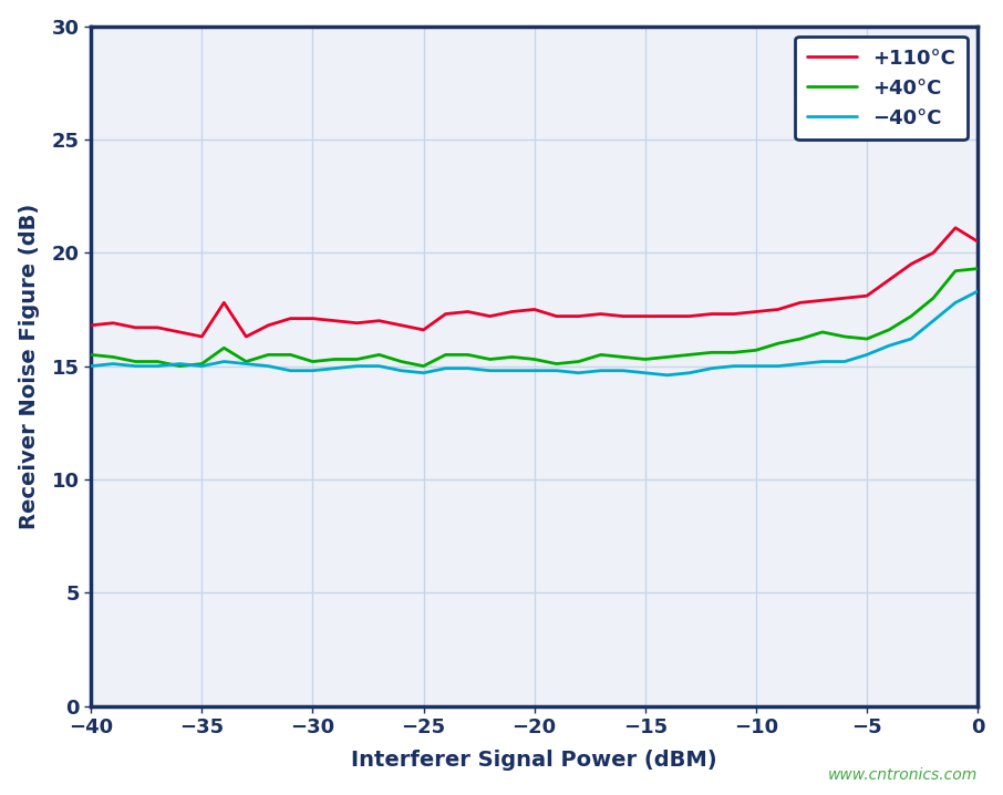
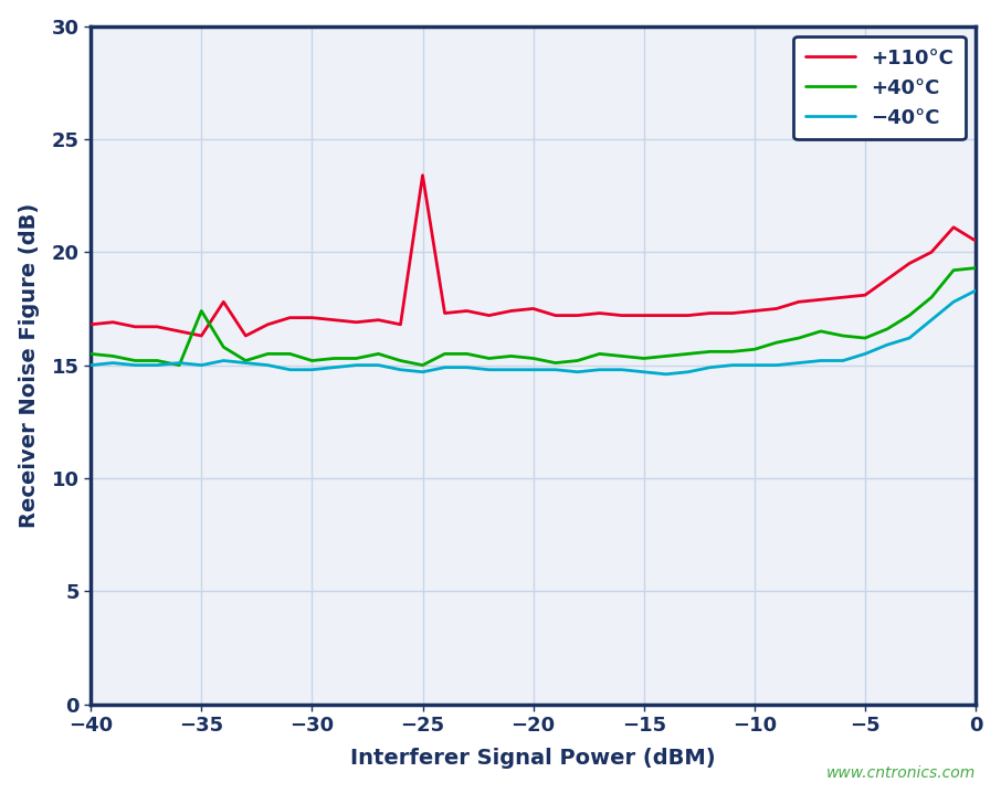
+40°C/−35: 15.1 -> 17.4
+110°C/−25: 16.6 -> 23.4
